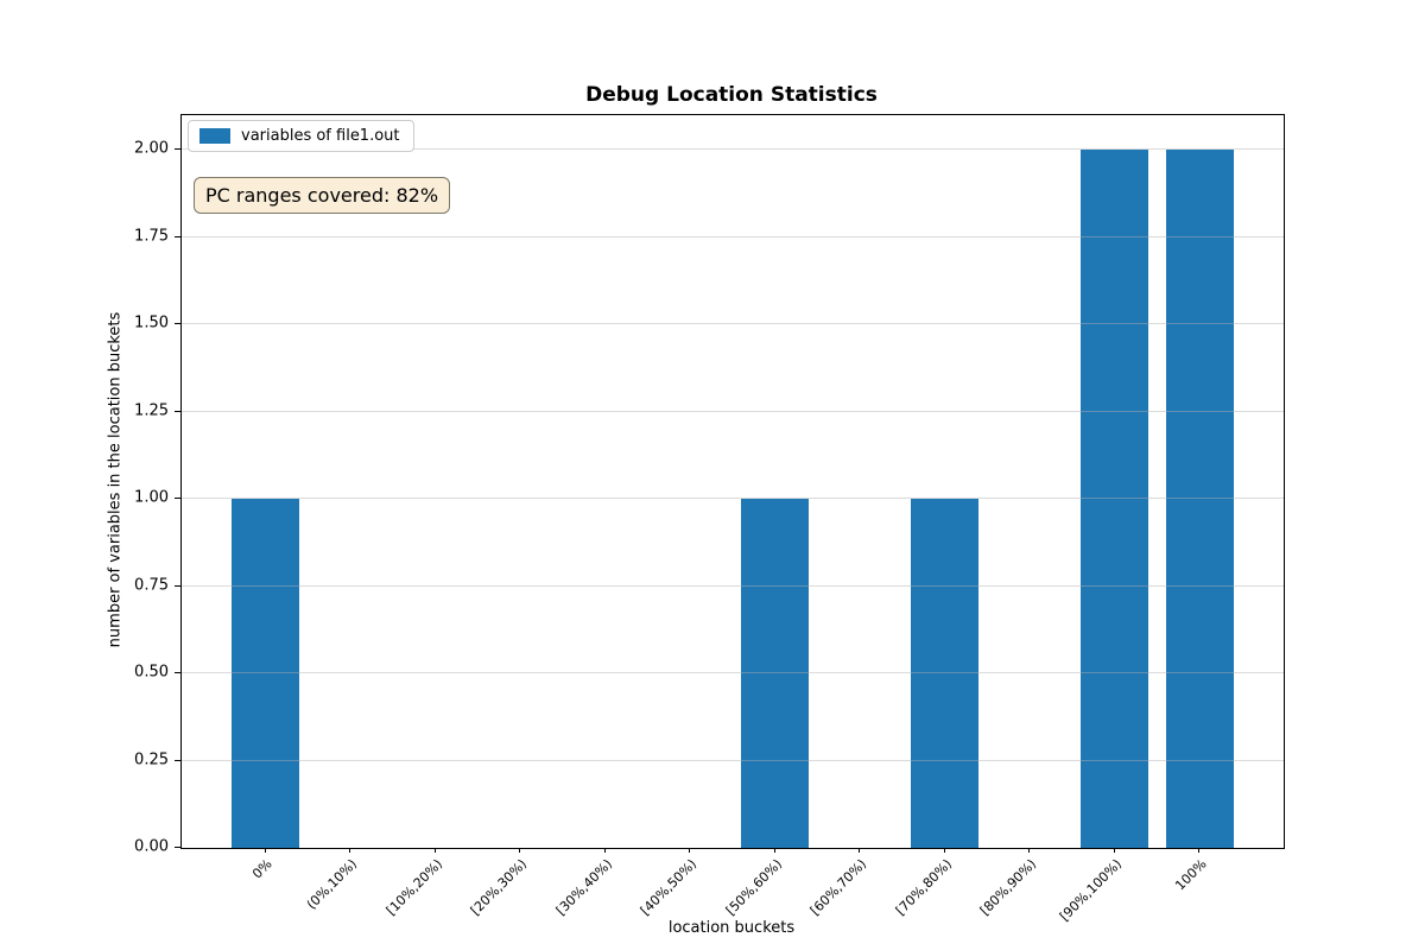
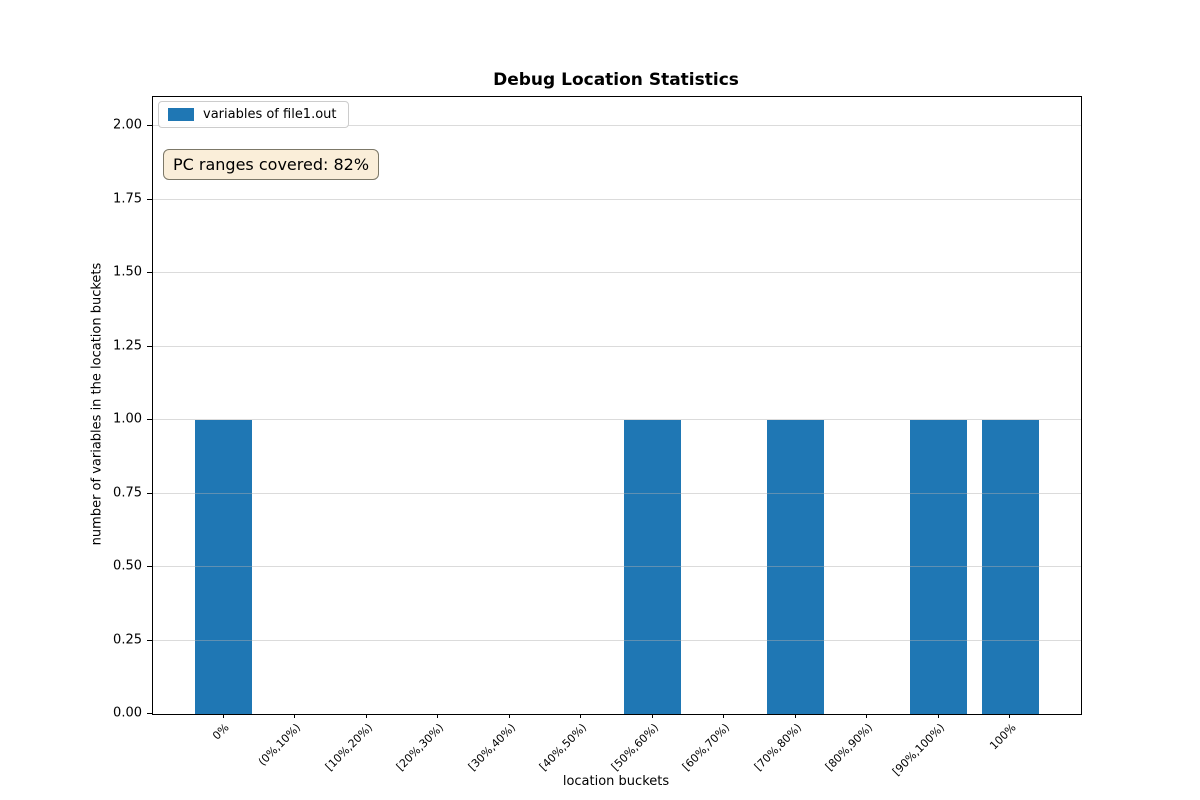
[90%,100%): 2 -> 1
100%: 2 -> 1
